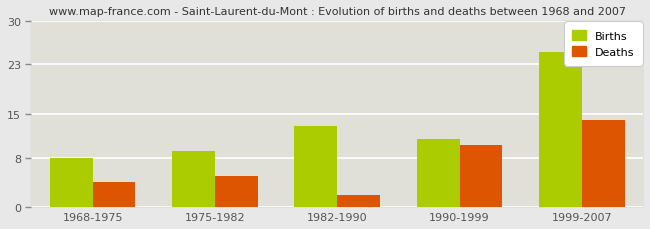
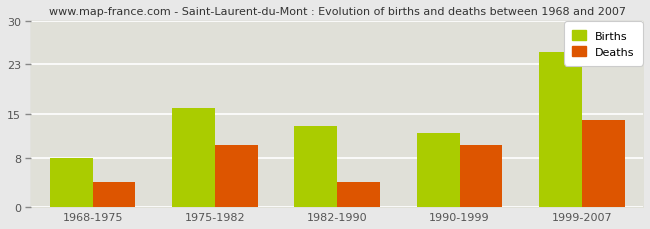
Births/1975-1982: 9 -> 16
Deaths/1975-1982: 5 -> 10
Deaths/1982-1990: 2 -> 4
Births/1990-1999: 11 -> 12
